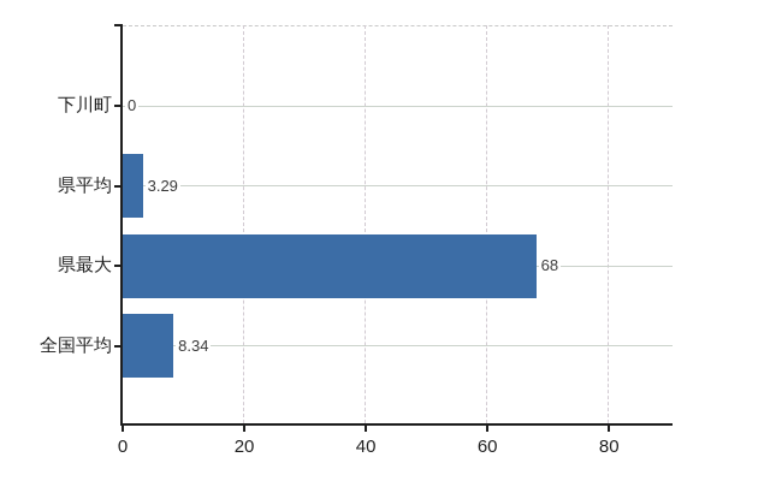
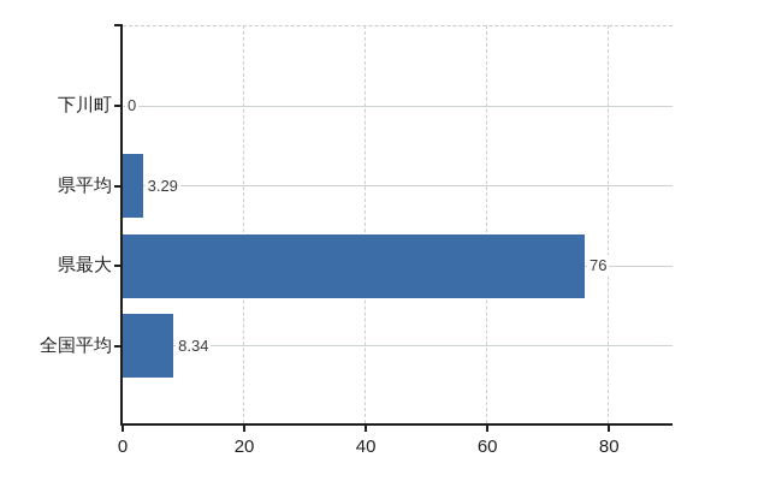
県最大: 68 -> 76
